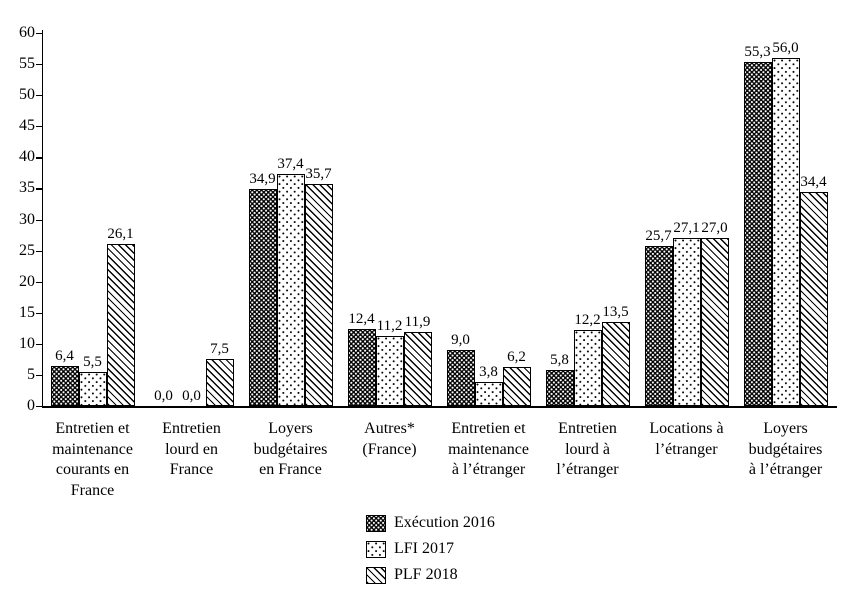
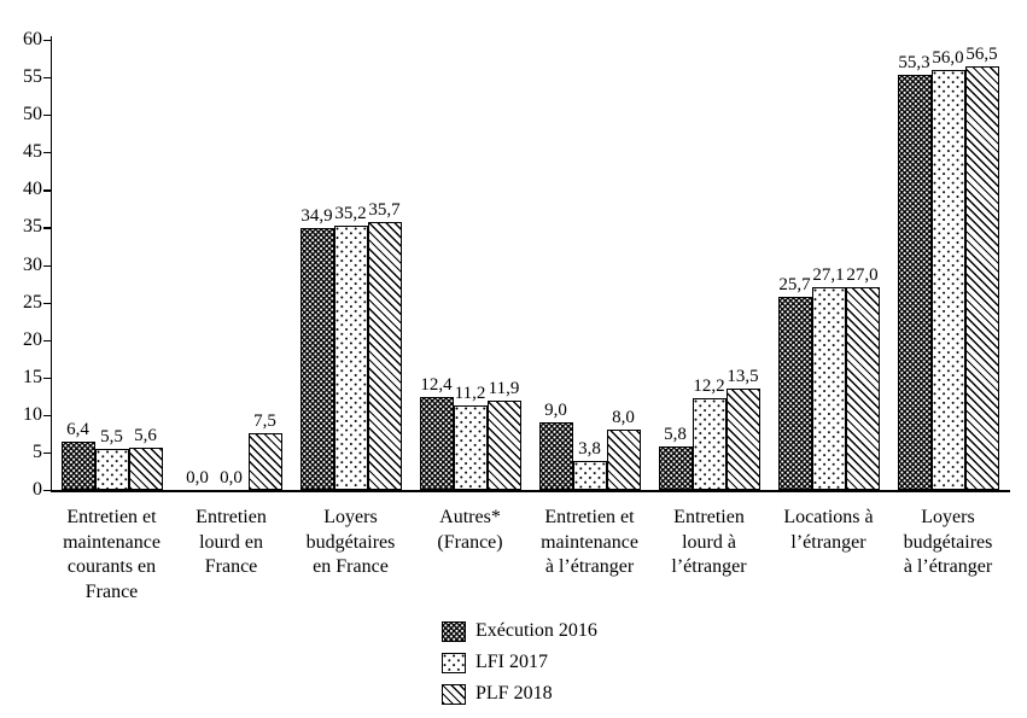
PLF 2018/Entretien et maintenance courants en France: 26,1 -> 5,6
LFI 2017/Loyers budgétaires en France: 37,4 -> 35,2
PLF 2018/Entretien et maintenance à l’étranger: 6,2 -> 8,0
PLF 2018/Loyers budgétaires à l’étranger: 34,4 -> 56,5
